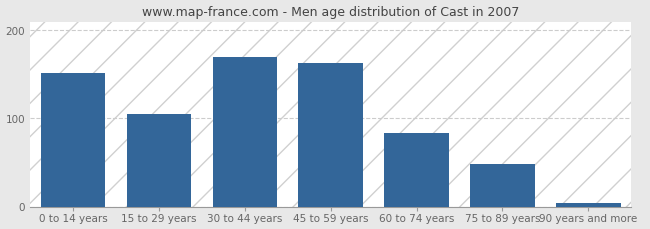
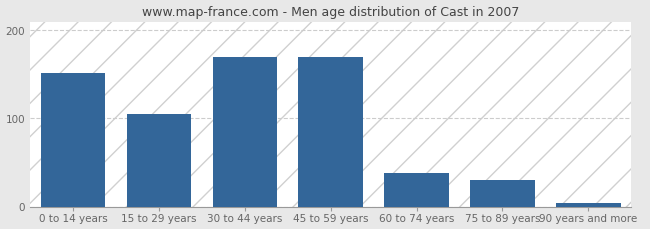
45 to 59 years: 163 -> 170
60 to 74 years: 83 -> 38
75 to 89 years: 48 -> 30
